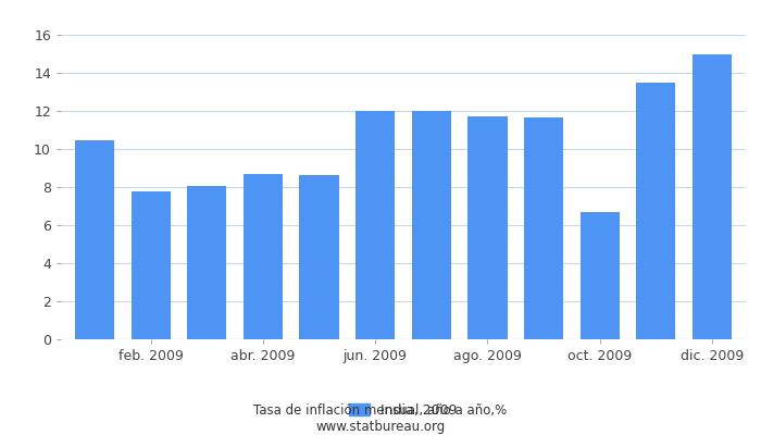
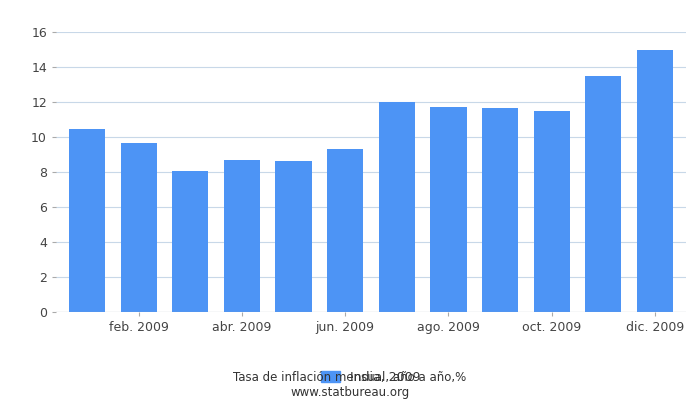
feb. 2009: 7.8 -> 9.6
jun. 2009: 12.0 -> 9.3
oct. 2009: 6.7 -> 11.5
